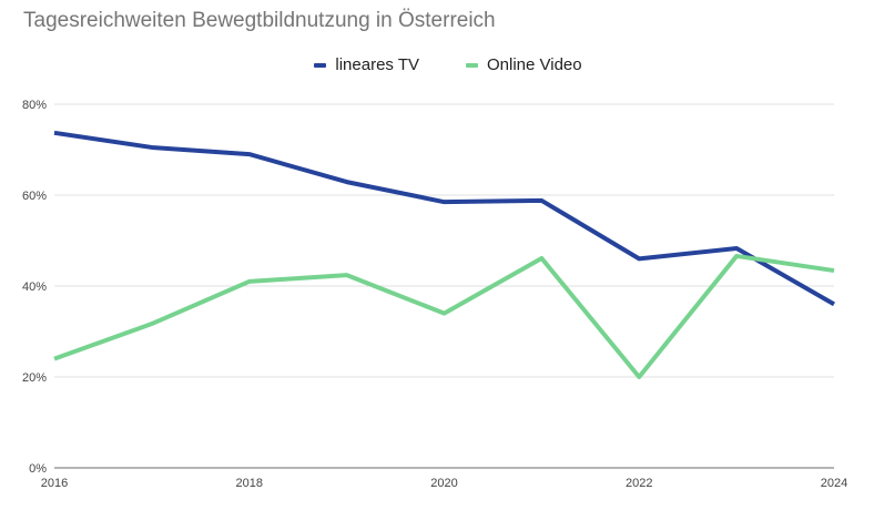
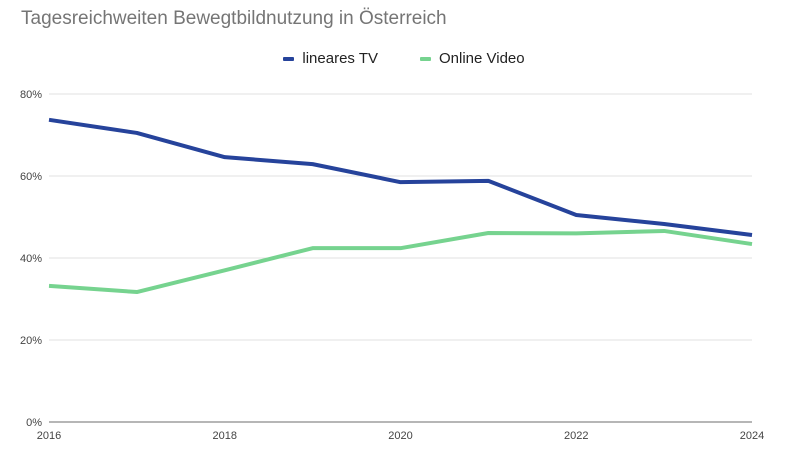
Online Video/2016: 24% -> 33%
lineares TV/2018: 69% -> 65%
Online Video/2018: 41% -> 37%
Online Video/2020: 34% -> 42%
lineares TV/2022: 46% -> 50%
Online Video/2022: 20% -> 46%
lineares TV/2024: 36% -> 46%
